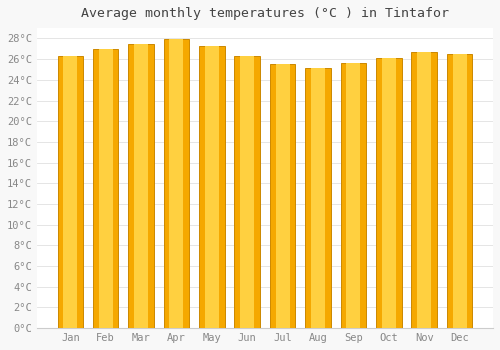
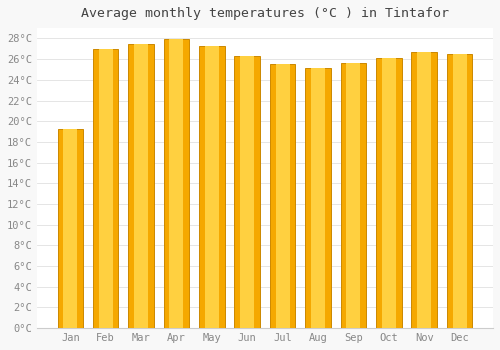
Jan: 26.3°C -> 19.2°C
